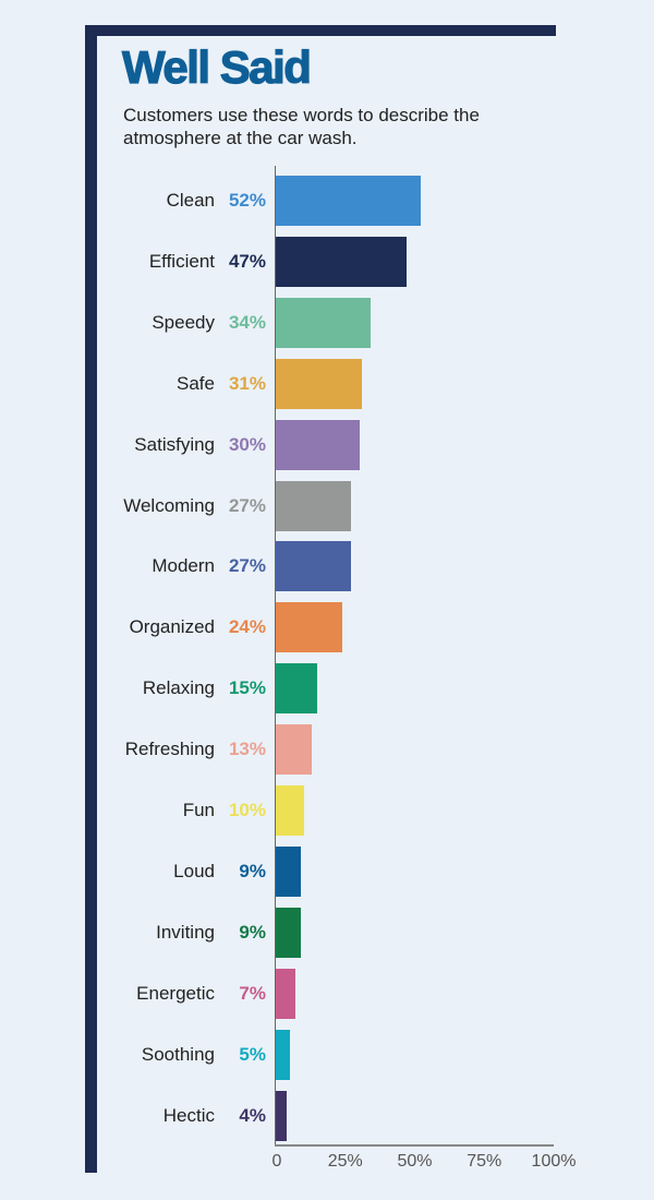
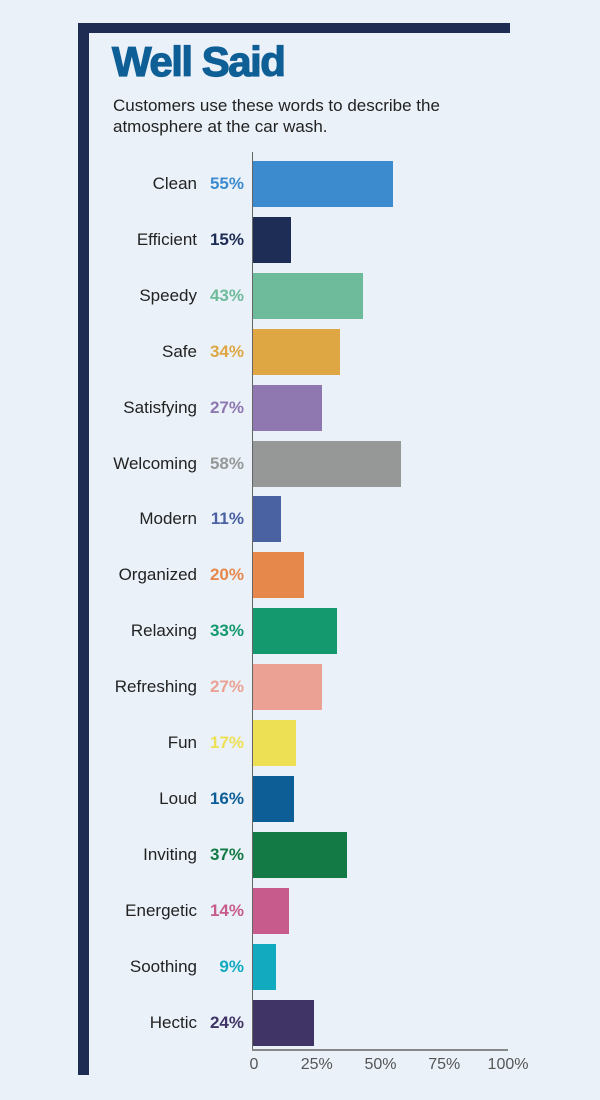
Clean: 52% -> 55%
Efficient: 47% -> 15%
Speedy: 34% -> 43%
Safe: 31% -> 34%
Satisfying: 30% -> 27%
Welcoming: 27% -> 58%
Modern: 27% -> 11%
Organized: 24% -> 20%
Relaxing: 15% -> 33%
Refreshing: 13% -> 27%
Fun: 10% -> 17%
Loud: 9% -> 16%
Inviting: 9% -> 37%
Energetic: 7% -> 14%
Soothing: 5% -> 9%
Hectic: 4% -> 24%
